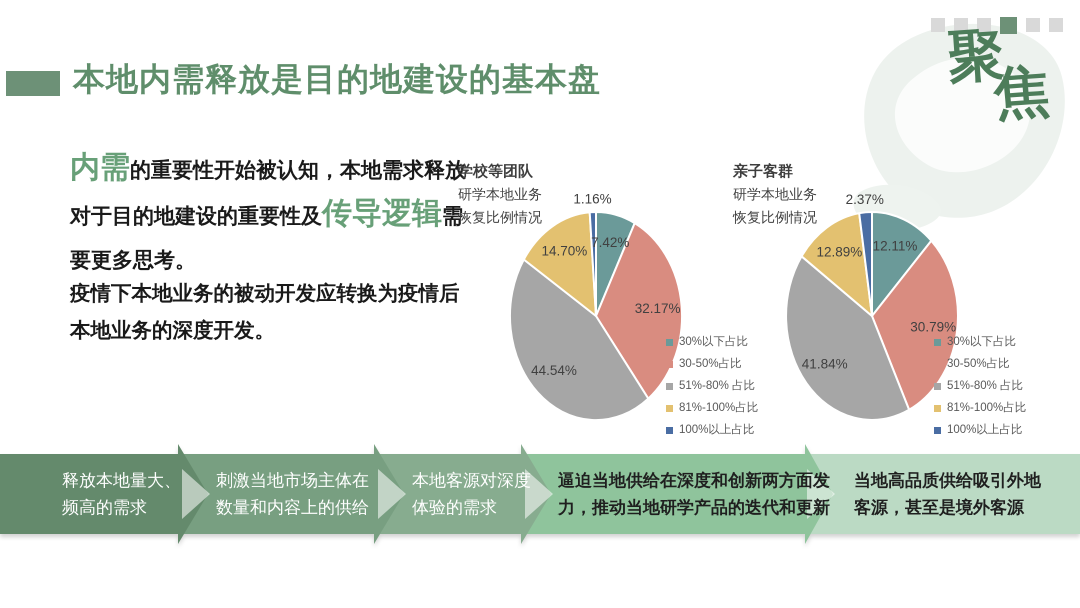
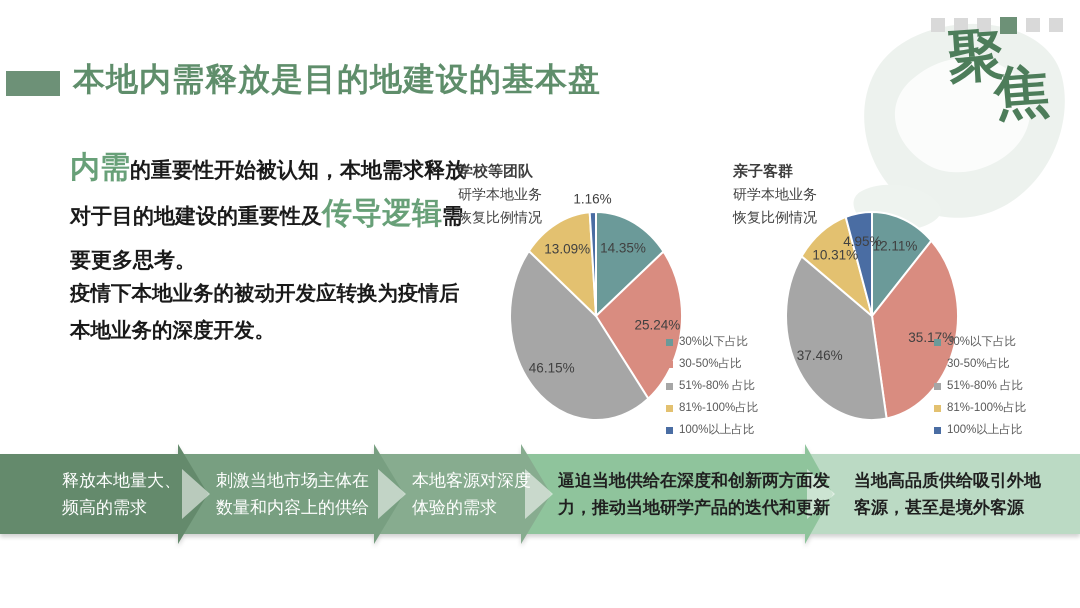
学校等团队/30%以下占比: 7.42% -> 14.35%
学校等团队/30-50%占比: 32.17% -> 25.24%
学校等团队/51%-80% 占比: 44.54% -> 46.15%
学校等团队/81%-100%占比: 14.70% -> 13.09%
亲子客群/30-50%占比: 30.79% -> 35.17%
亲子客群/51%-80% 占比: 41.84% -> 37.46%
亲子客群/81%-100%占比: 12.89% -> 10.31%
亲子客群/100%以上占比: 2.37% -> 4.95%
